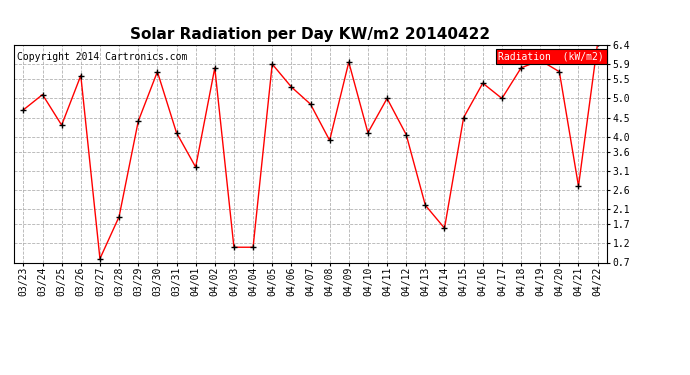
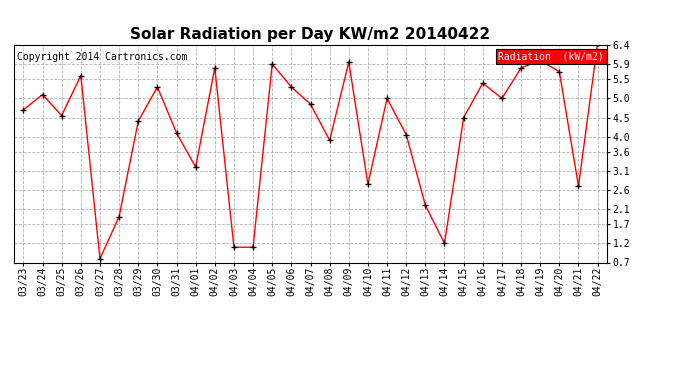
03/25: 4.30 -> 4.55
03/30: 5.70 -> 5.30
04/10: 4.10 -> 2.75
04/14: 1.60 -> 1.20
